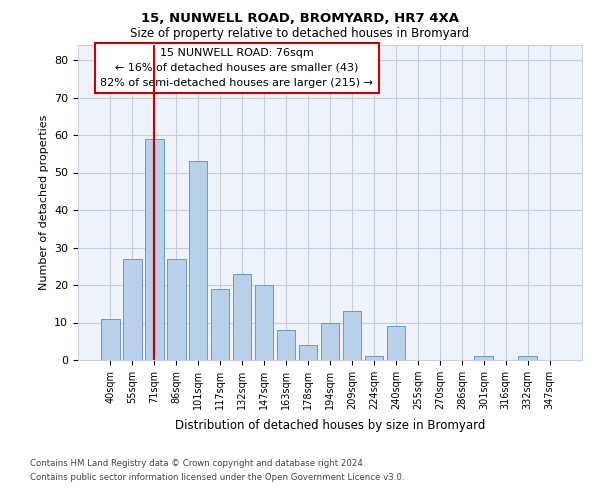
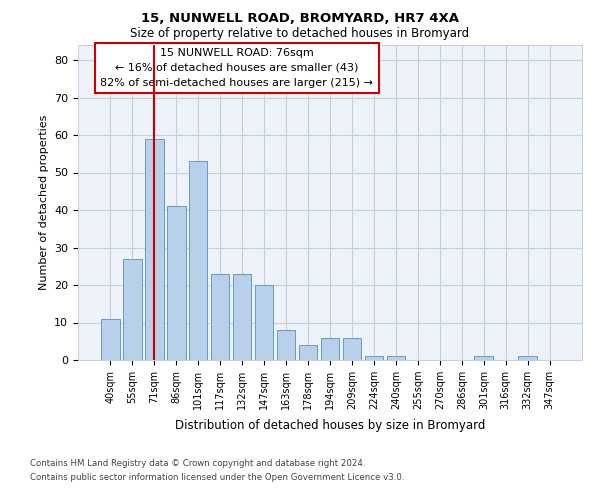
86sqm: 27 -> 41
117sqm: 19 -> 23
194sqm: 10 -> 6
209sqm: 13 -> 6
240sqm: 9 -> 1
